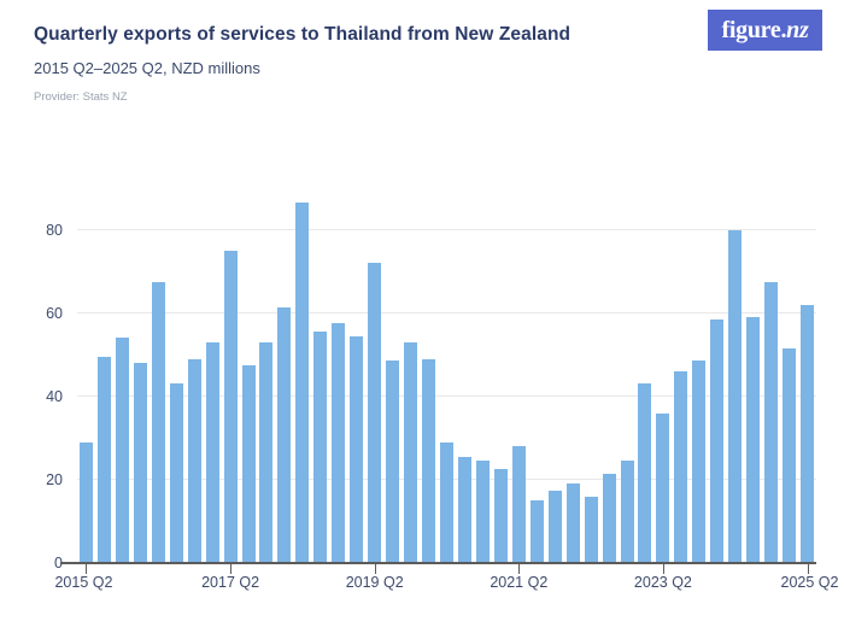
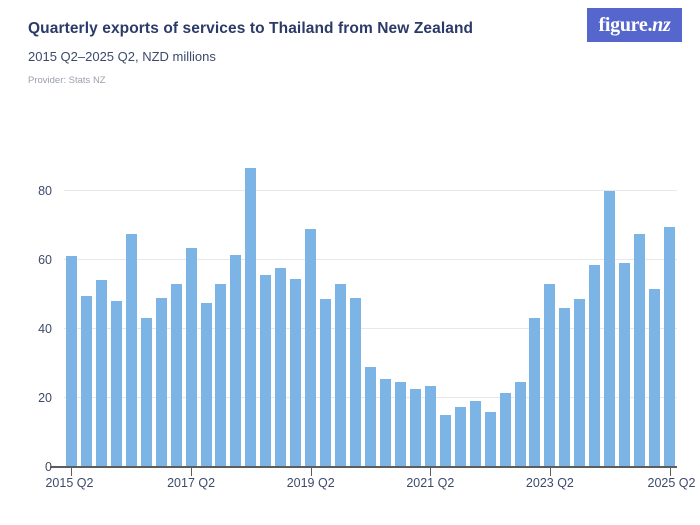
2015 Q2: 29 -> 61
2017 Q2: 75 -> 64
2019 Q2: 72 -> 69
2021 Q2: 28 -> 24
2023 Q2: 36 -> 53
2025 Q2: 62 -> 70
